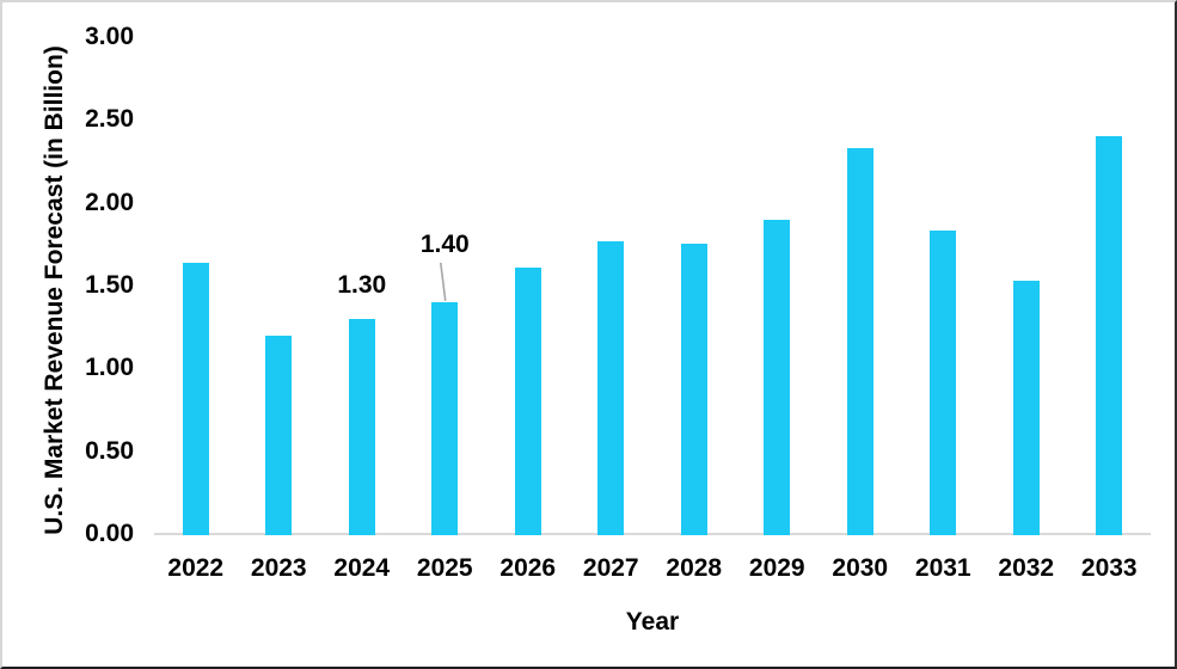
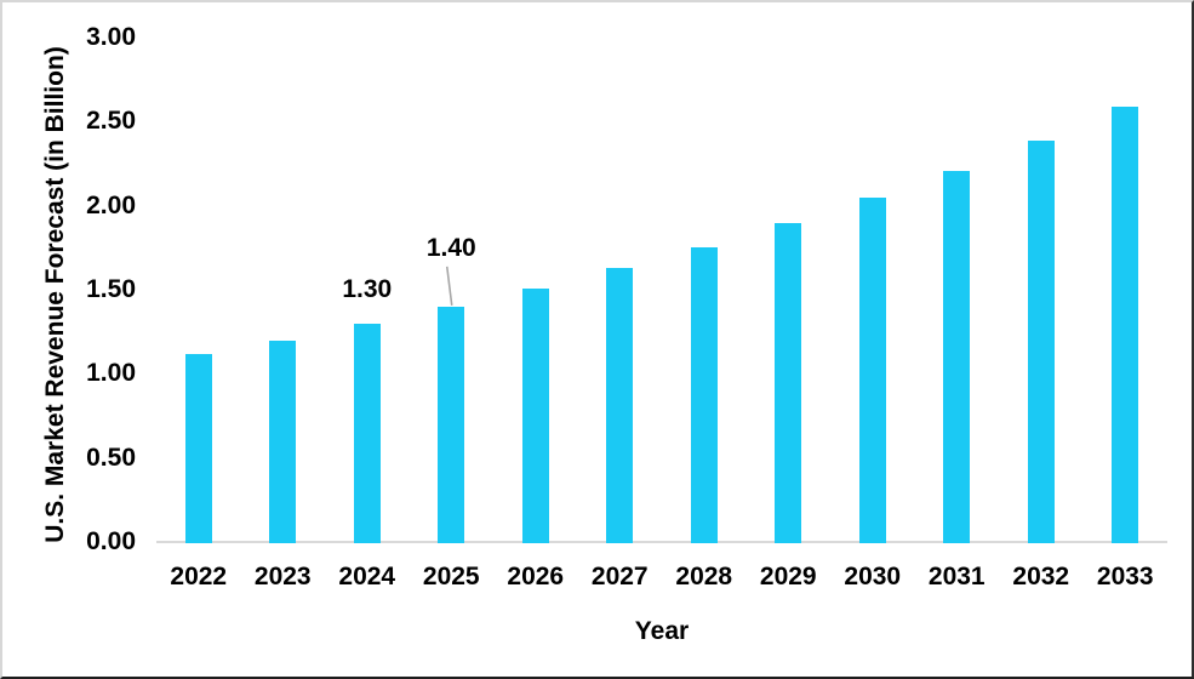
2022: 1.64 -> 1.12
2026: 1.61 -> 1.51
2027: 1.77 -> 1.63
2030: 2.33 -> 2.05
2031: 1.83 -> 2.21
2032: 1.53 -> 2.39
2033: 2.40 -> 2.59
